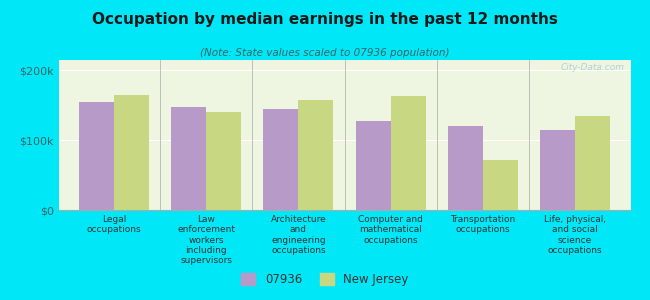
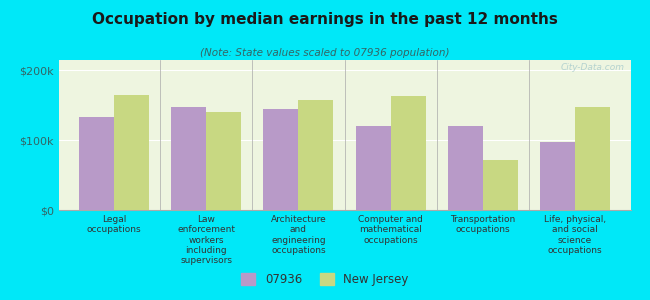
07936/Legal occupations: $155k -> $134k
07936/Computer and mathematical occupations: $128k -> $120k
07936/Life, physical, and social science occupations: $115k -> $98k
New Jersey/Life, physical, and social science occupations: $135k -> $148k
